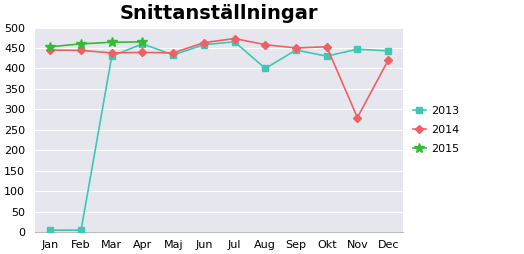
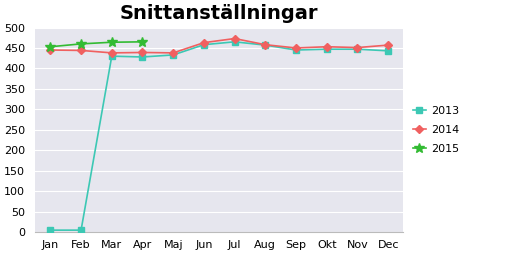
2013/Apr: 460 -> 428
2013/Aug: 400 -> 457
2013/Okt: 430 -> 447
2014/Nov: 280 -> 451
2014/Dec: 420 -> 457
